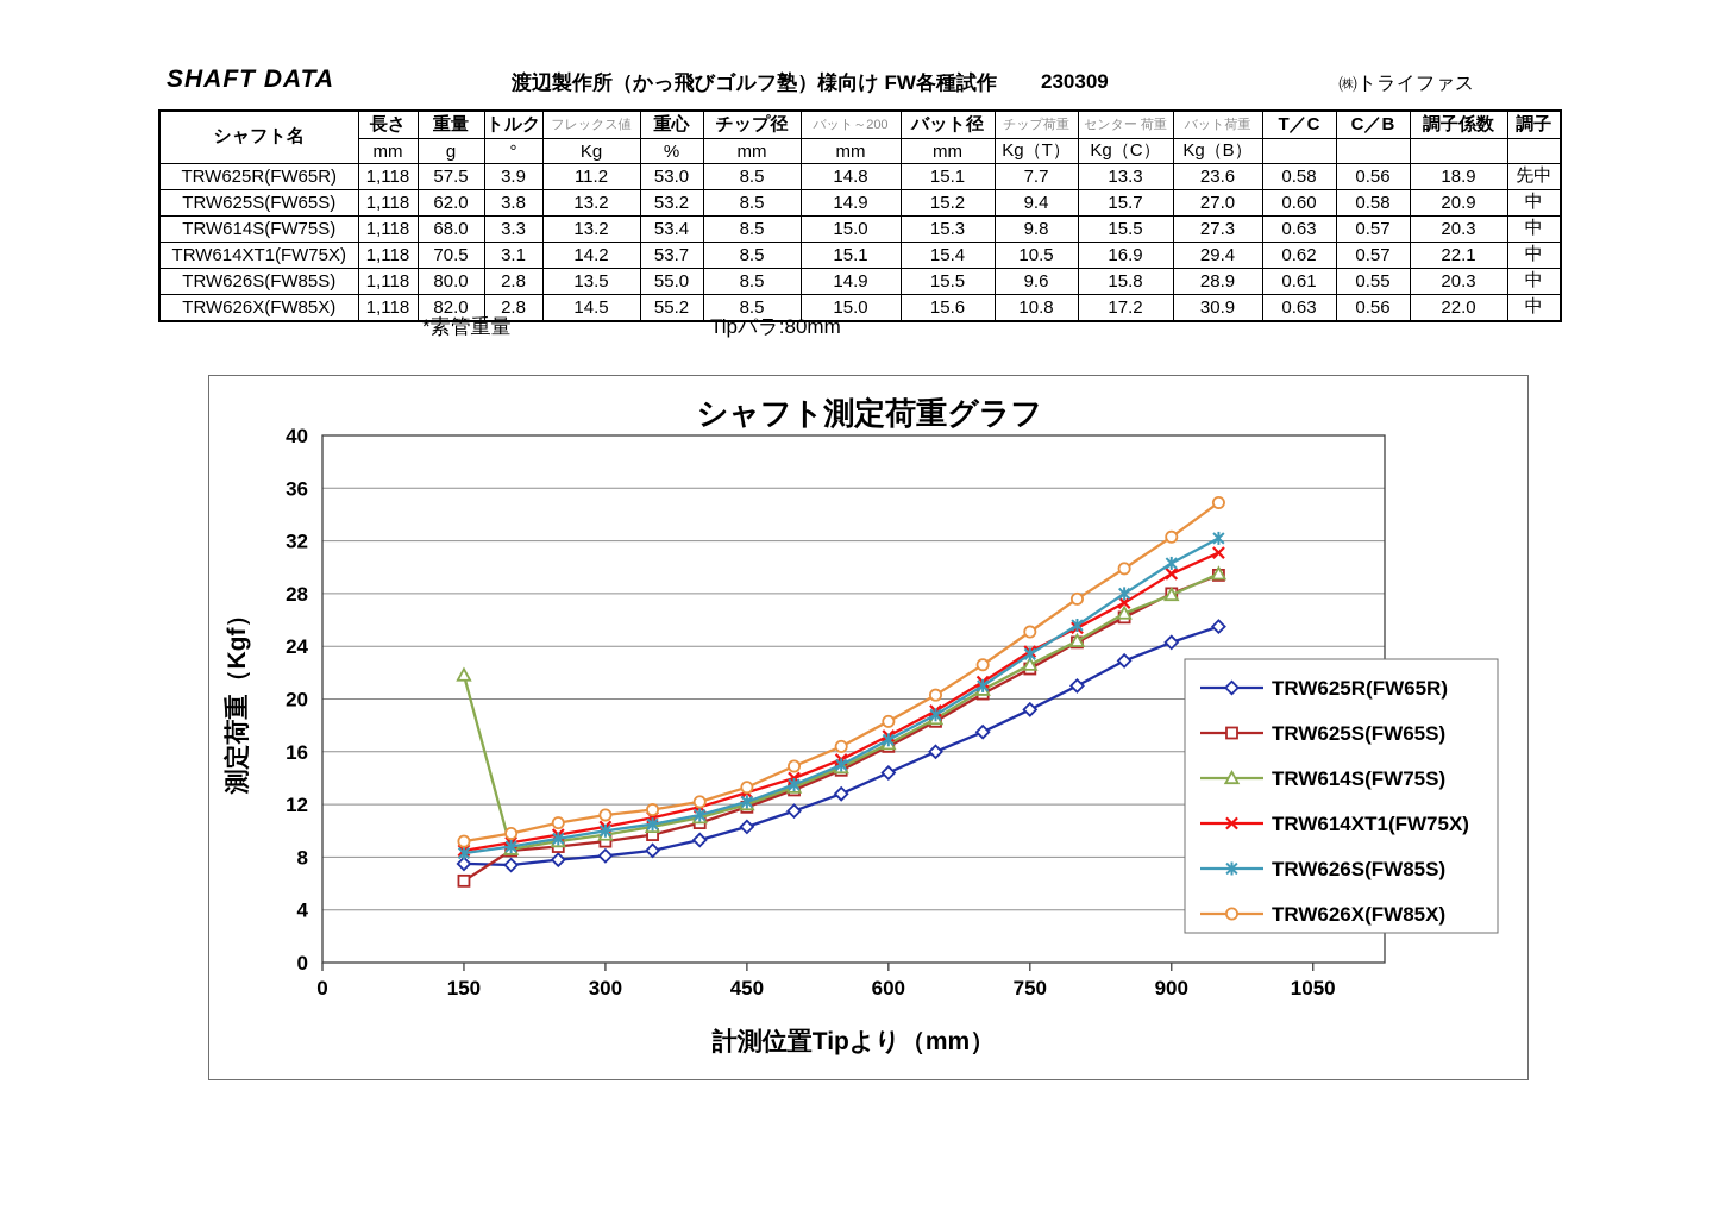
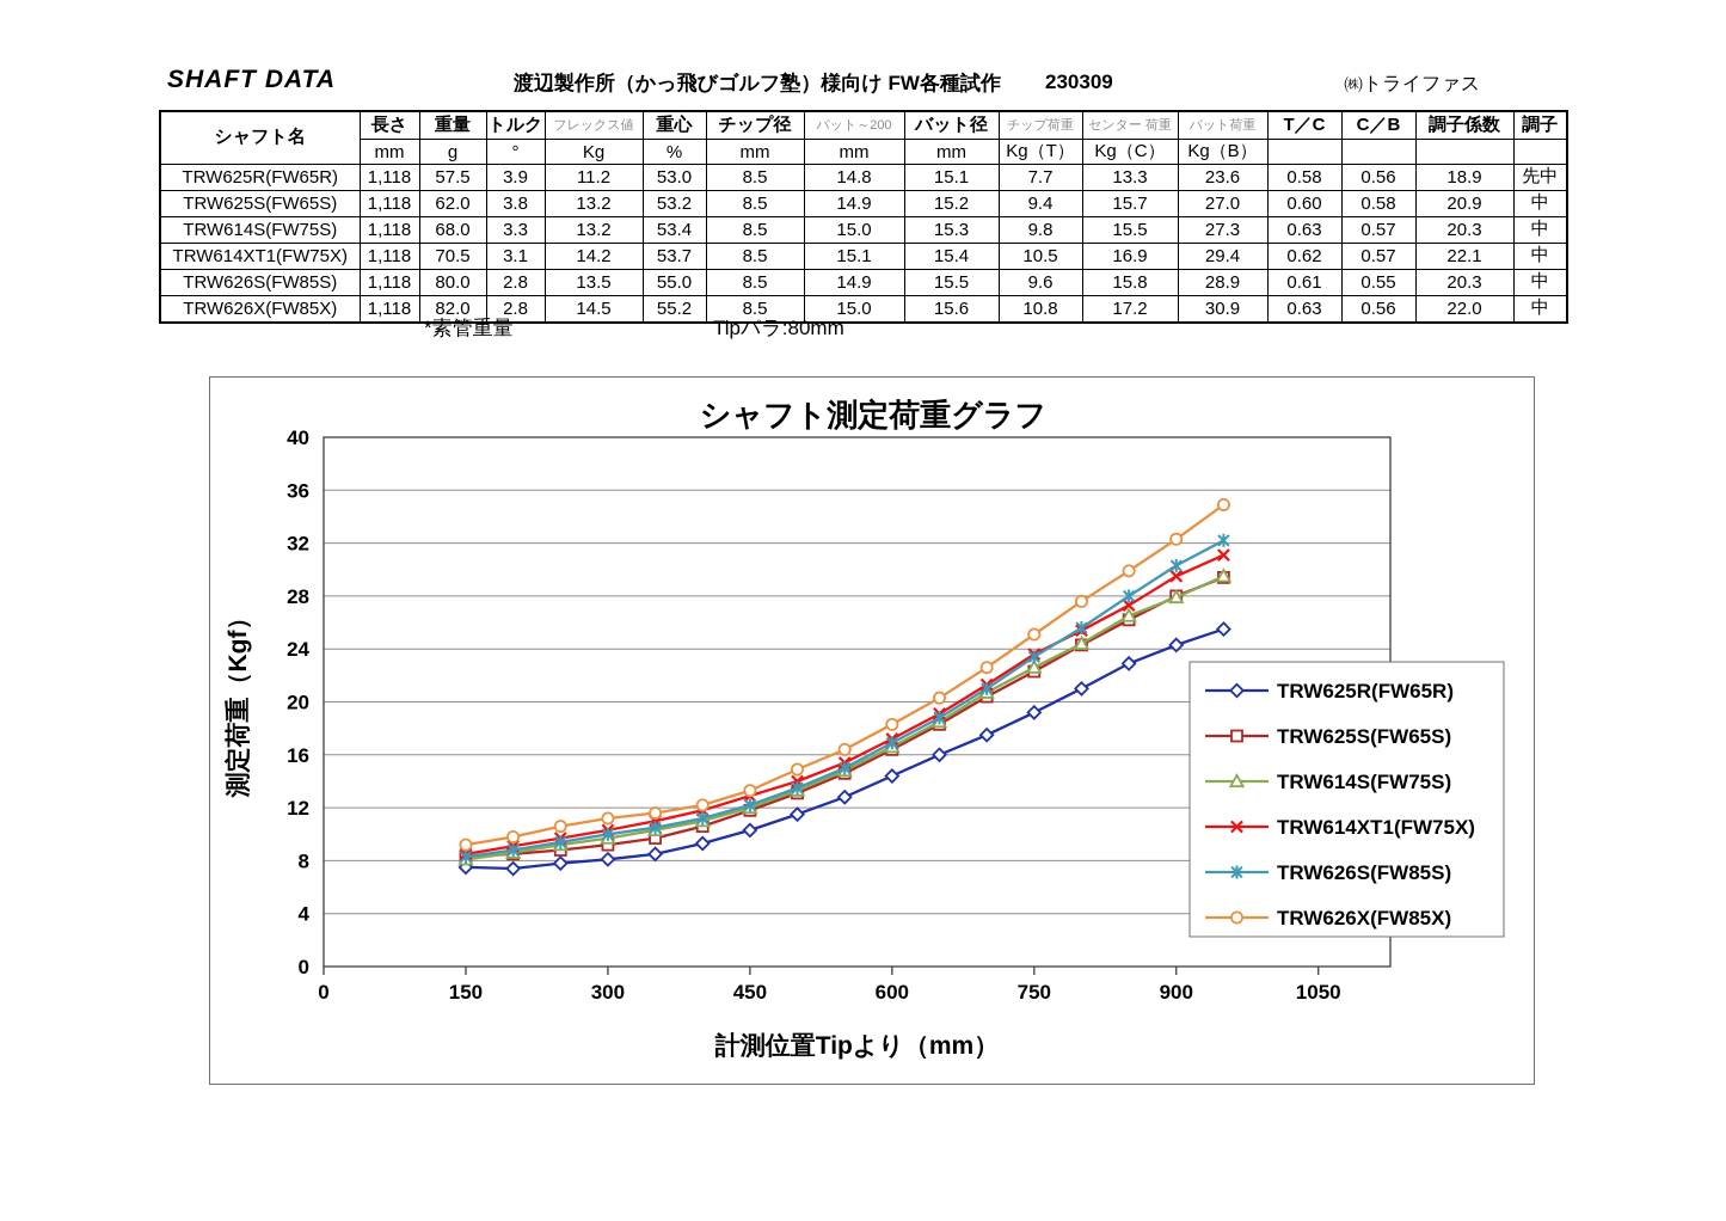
TRW625S(FW65S)/150: 6.2 -> 8.3
TRW614S(FW75S)/150: 21.8 -> 8.1
